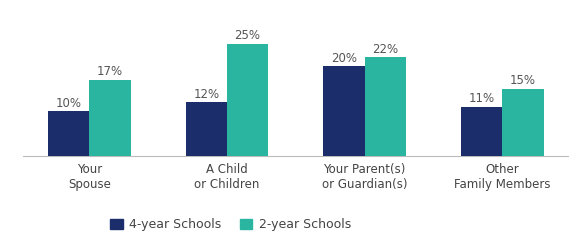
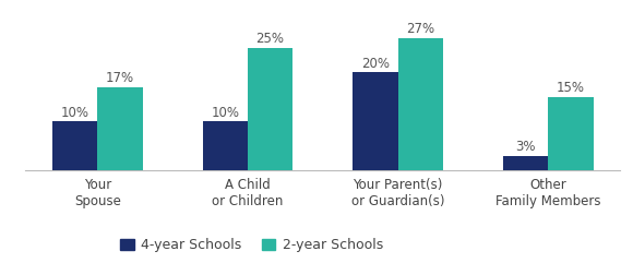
4-year Schools/A Child or Children: 12% -> 10%
2-year Schools/Your Parent(s) or Guardian(s): 22% -> 27%
4-year Schools/Other Family Members: 11% -> 3%
